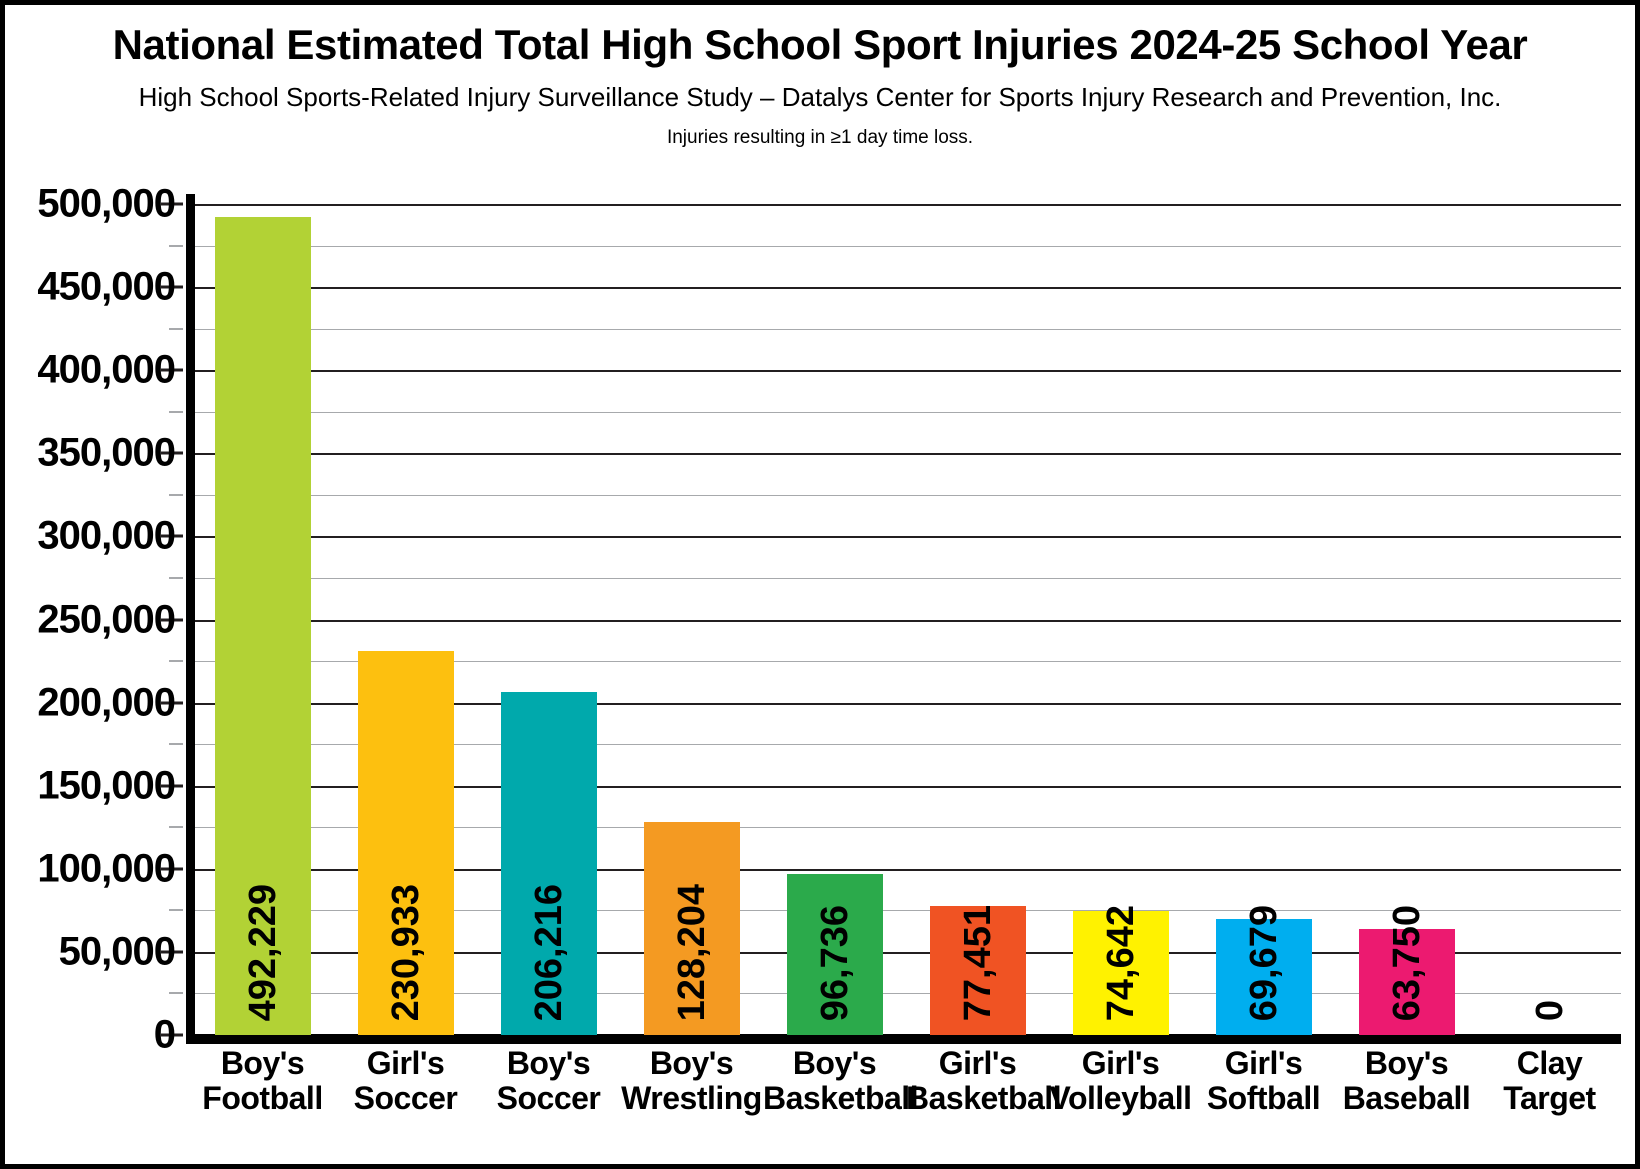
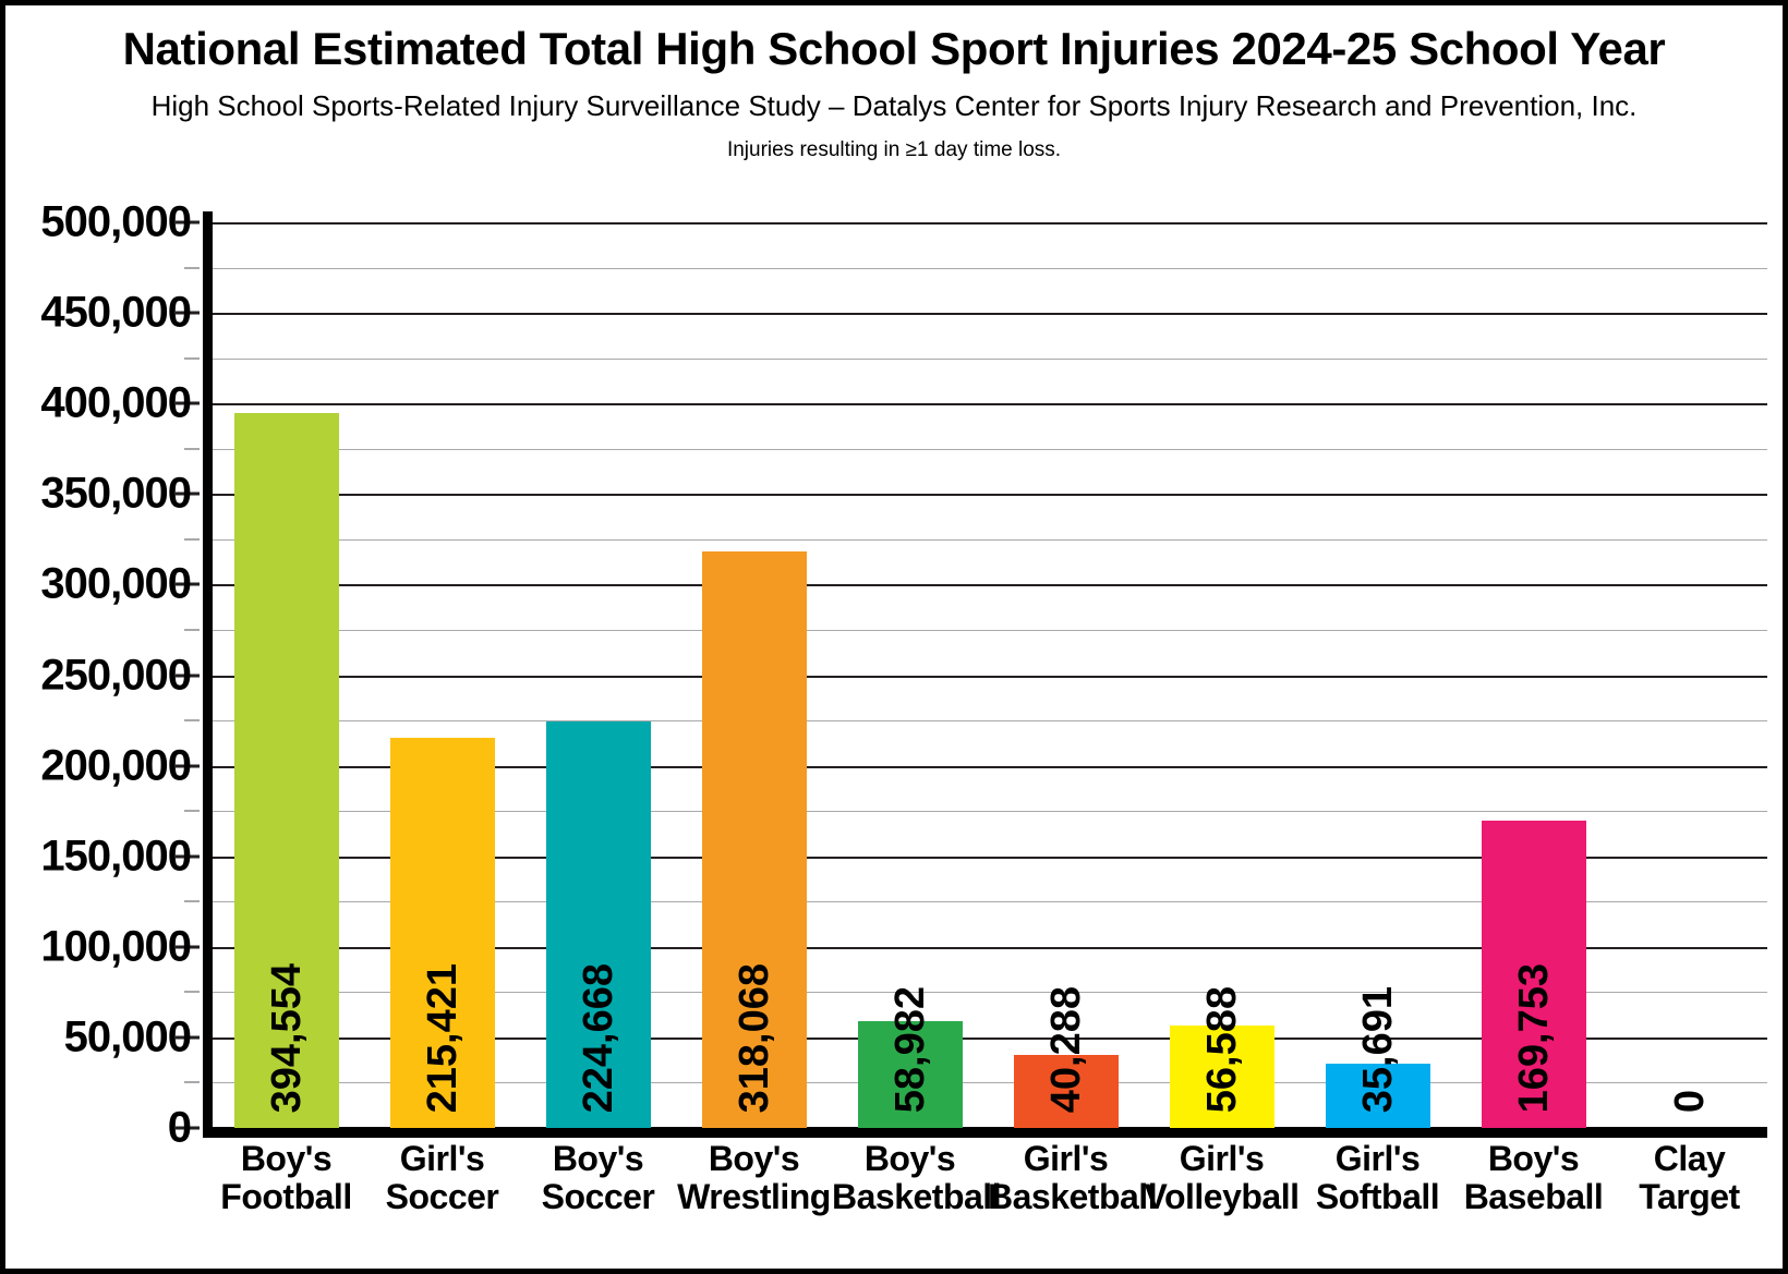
Boy's Football: 492,229 -> 394,554
Girl's Soccer: 230,933 -> 215,421
Boy's Soccer: 206,216 -> 224,668
Boy's Wrestling: 128,204 -> 318,068
Boy's Basketball: 96,736 -> 58,982
Girl's Basketball: 77,451 -> 40,288
Girl's Volleyball: 74,642 -> 56,588
Girl's Softball: 69,679 -> 35,691
Boy's Baseball: 63,750 -> 169,753
